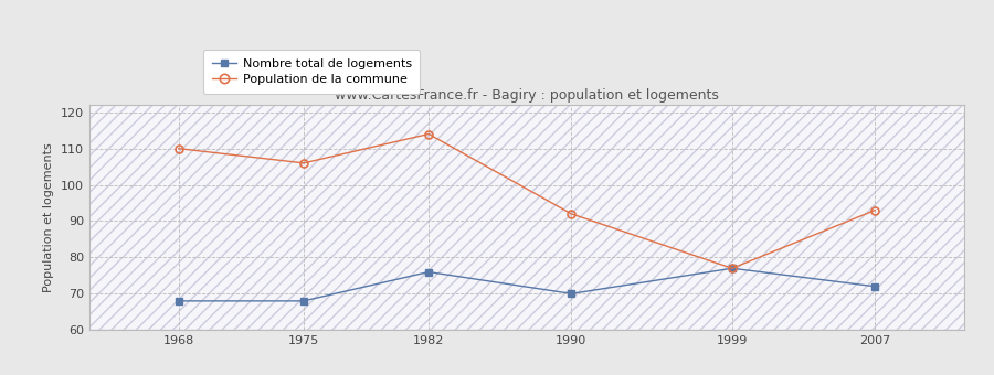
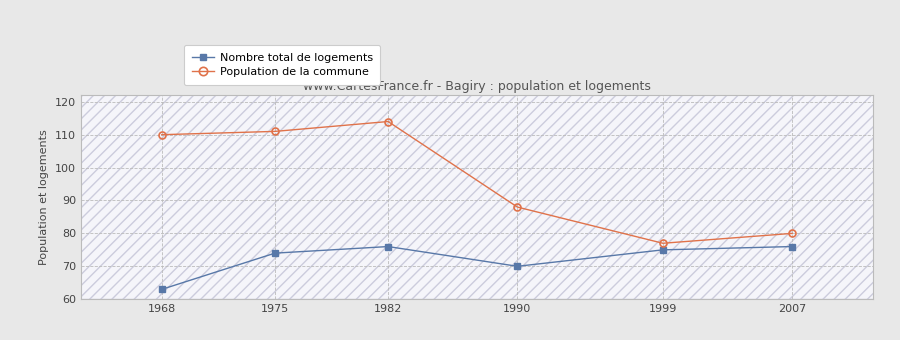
Nombre total de logements/1968: 68 -> 63
Nombre total de logements/1975: 68 -> 74
Population de la commune/1975: 106 -> 111
Population de la commune/1990: 92 -> 88
Nombre total de logements/1999: 77 -> 75
Nombre total de logements/2007: 72 -> 76
Population de la commune/2007: 93 -> 80
